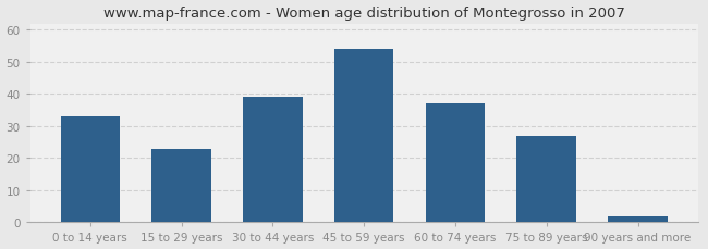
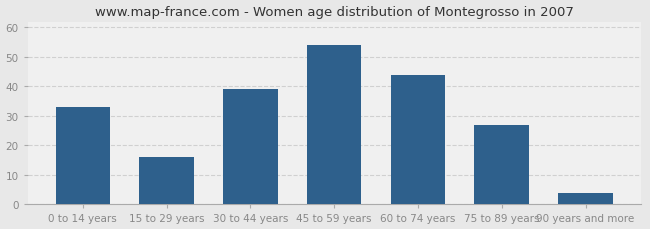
15 to 29 years: 23 -> 16
60 to 74 years: 37 -> 44
90 years and more: 2 -> 4
